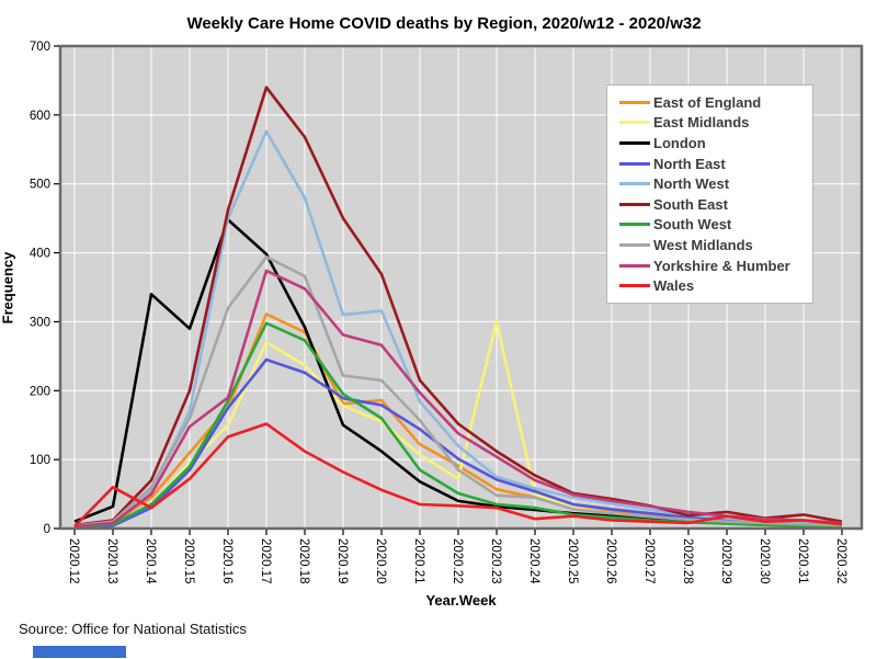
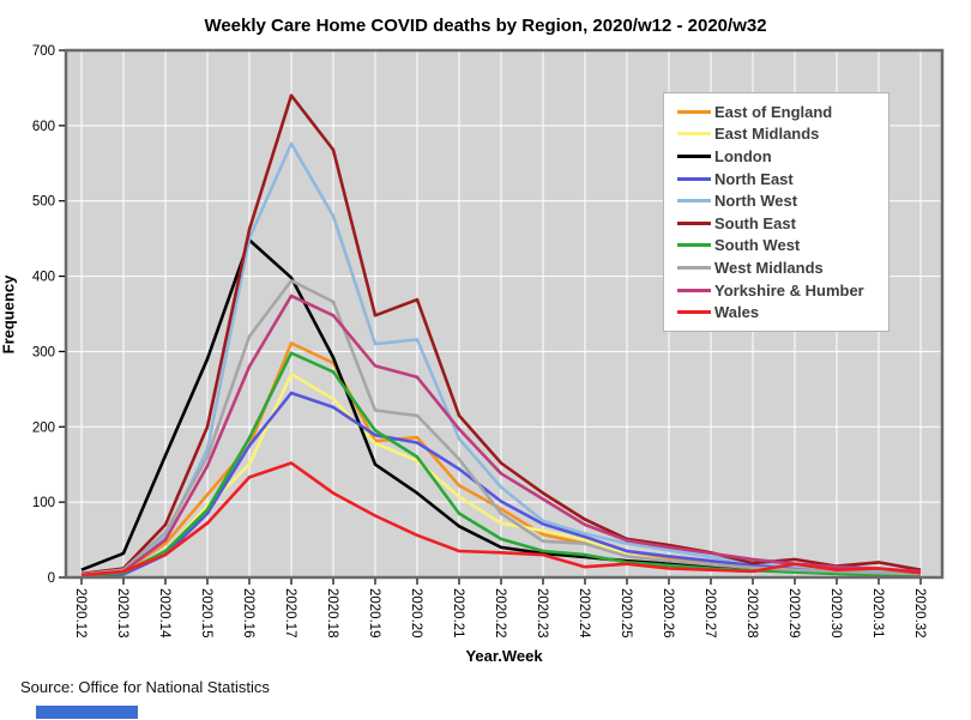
Wales/2020.13: 60 -> 10
London/2020.14: 340 -> 160
Yorkshire & Humber/2020.16: 190 -> 280
South East/2020.19: 450 -> 350
East Midlands/2020.23: 300 -> 60
